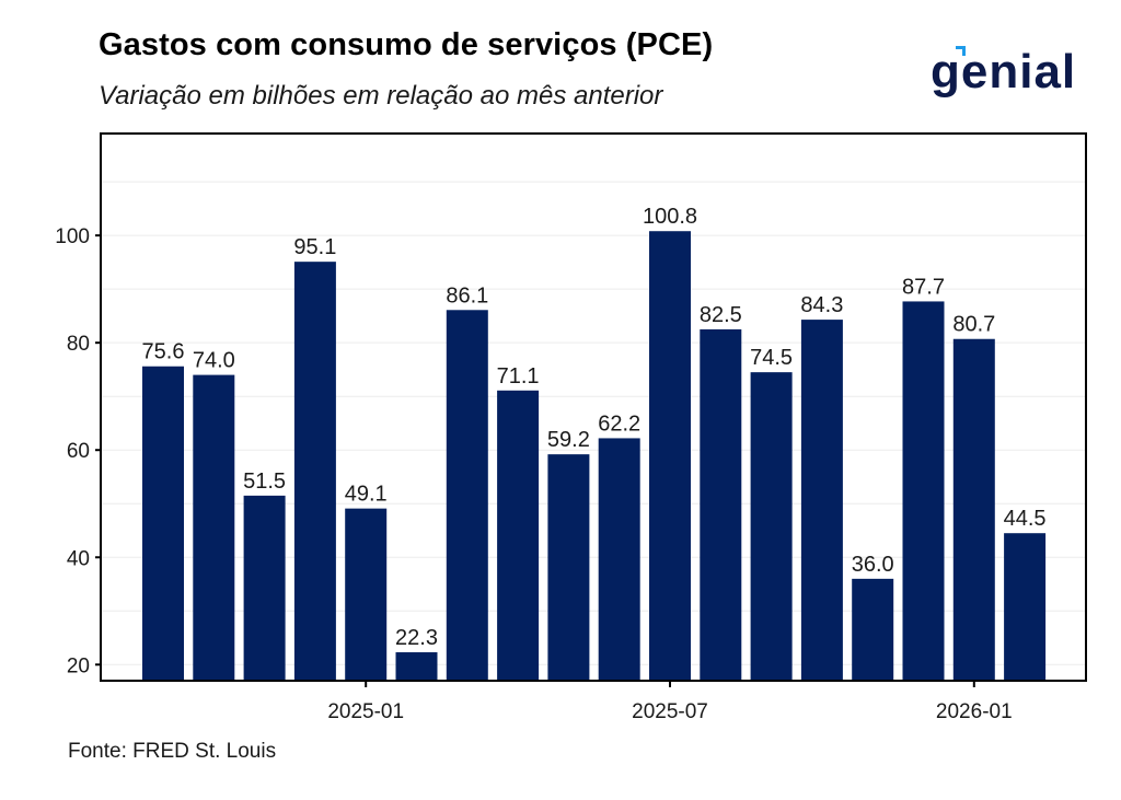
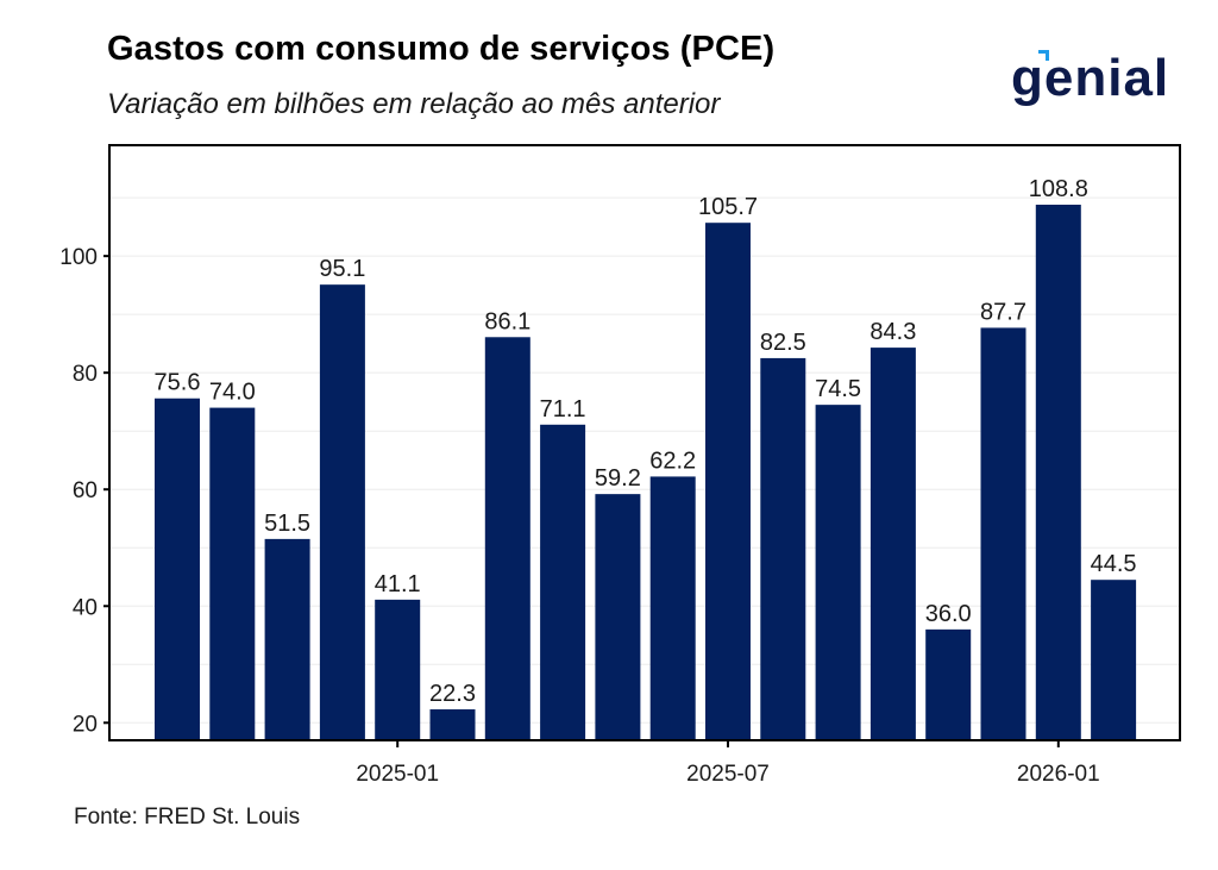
2025-01: 49.1 -> 41.1
2025-07: 100.8 -> 105.7
2026-01: 80.7 -> 108.8
